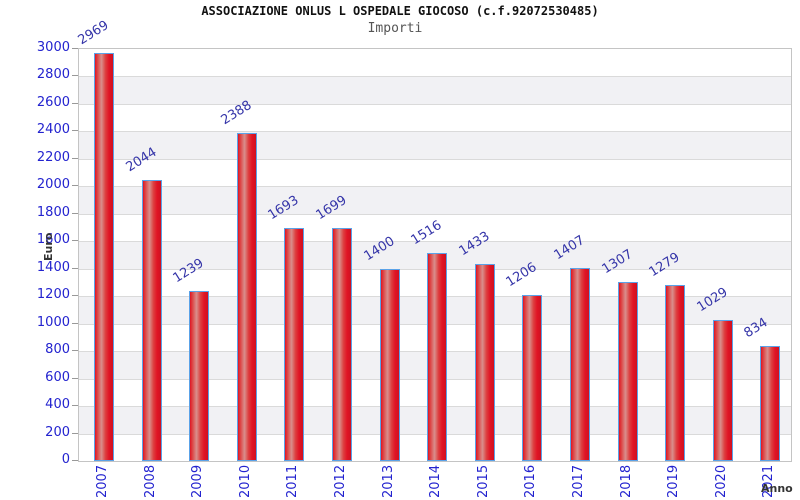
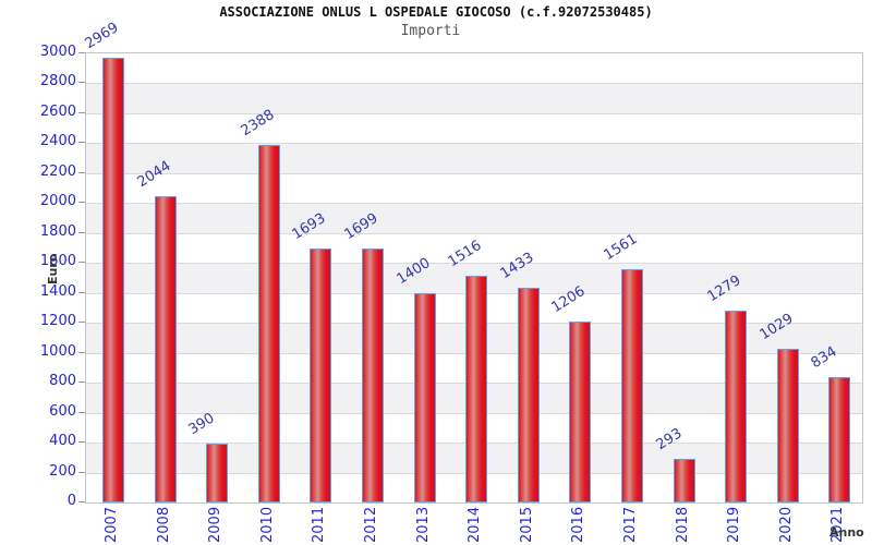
2009: 1239 -> 390
2017: 1407 -> 1561
2018: 1307 -> 293
